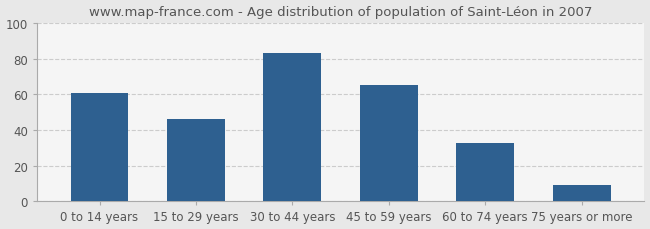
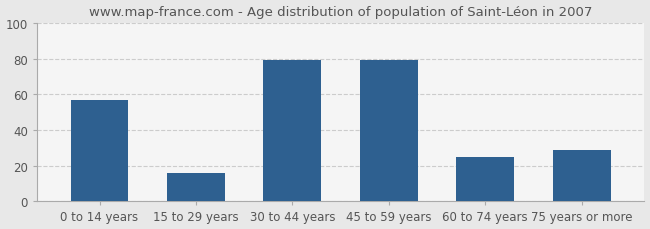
0 to 14 years: 61 -> 57
15 to 29 years: 46 -> 16
30 to 44 years: 83 -> 79
45 to 59 years: 65 -> 79
60 to 74 years: 33 -> 25
75 years or more: 9 -> 29
